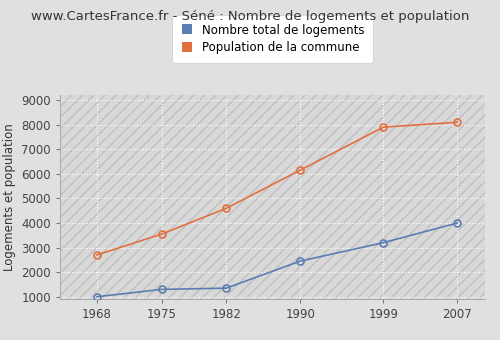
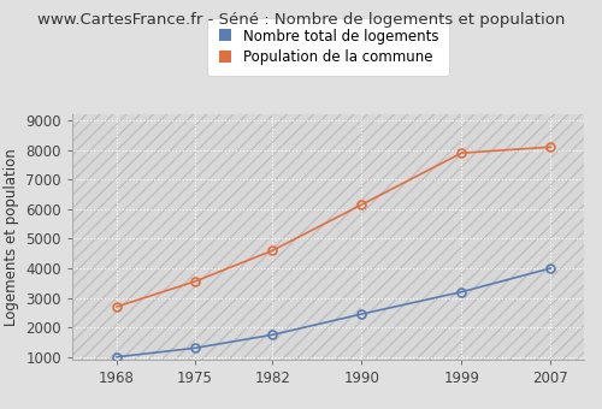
Nombre total de logements/1982: 1350 -> 1750
